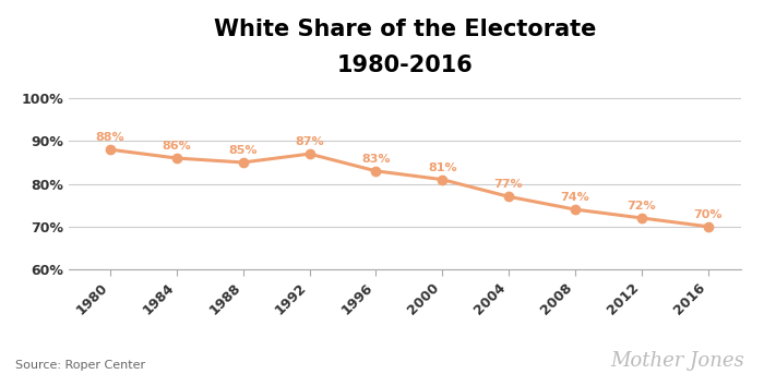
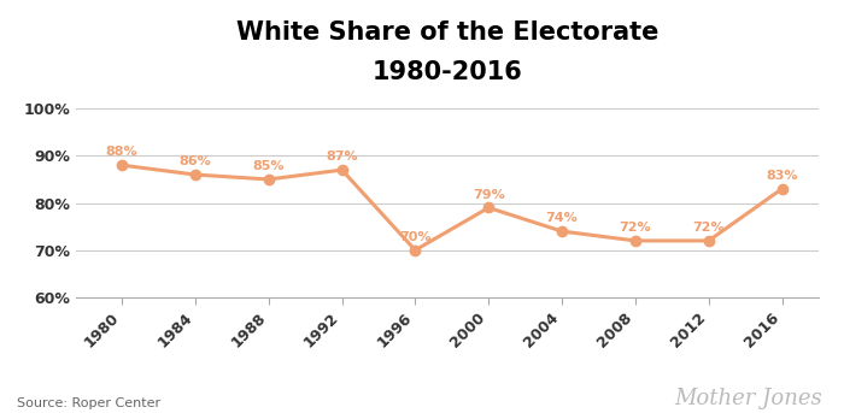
1996: 83% -> 70%
2000: 81% -> 79%
2004: 77% -> 74%
2008: 74% -> 72%
2016: 70% -> 83%
